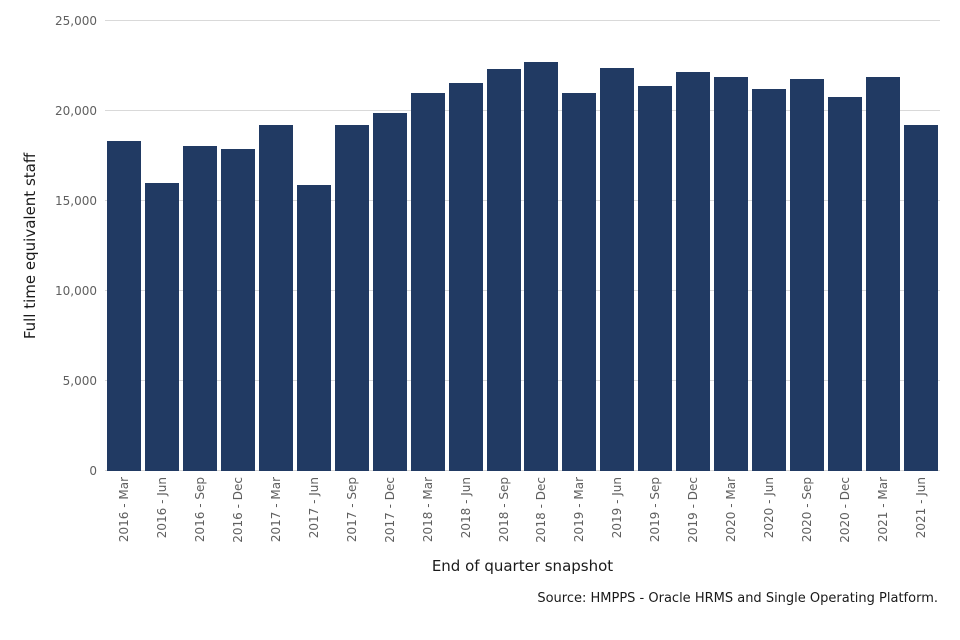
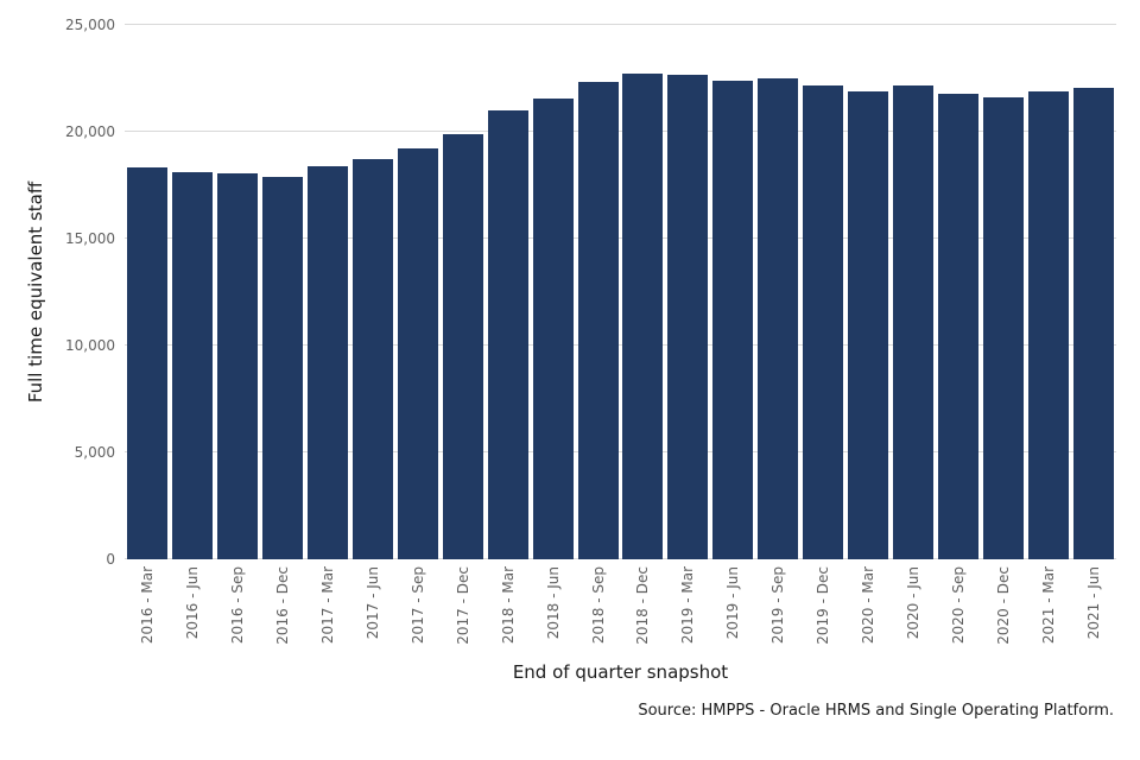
2016 - Jun: 16000 -> 18100
2017 - Mar: 19200 -> 18400
2017 - Jun: 15900 -> 18800
2019 - Mar: 21000 -> 22600
2019 - Sep: 21400 -> 22500
2020 - Jun: 21200 -> 22200
2020 - Dec: 20800 -> 21600
2021 - Jun: 19200 -> 22000
